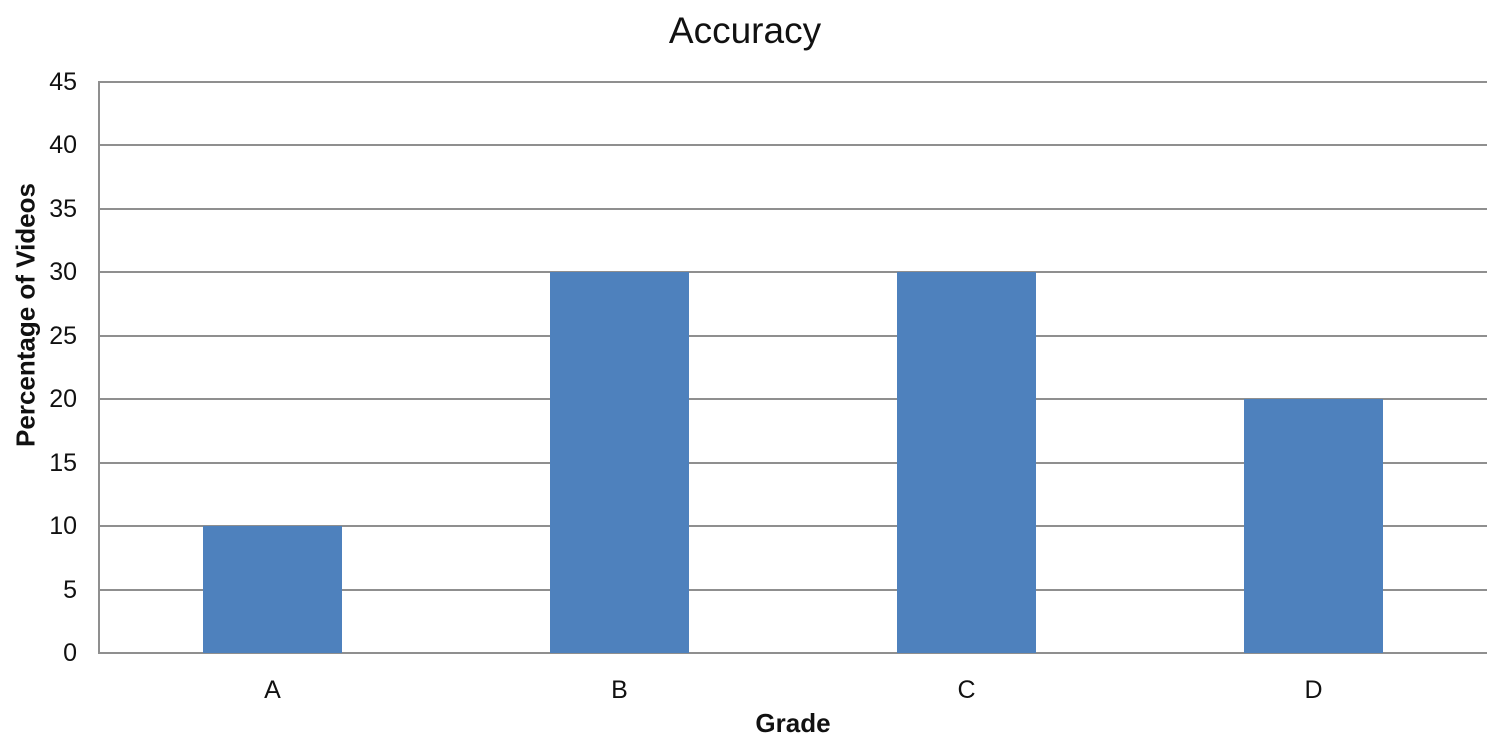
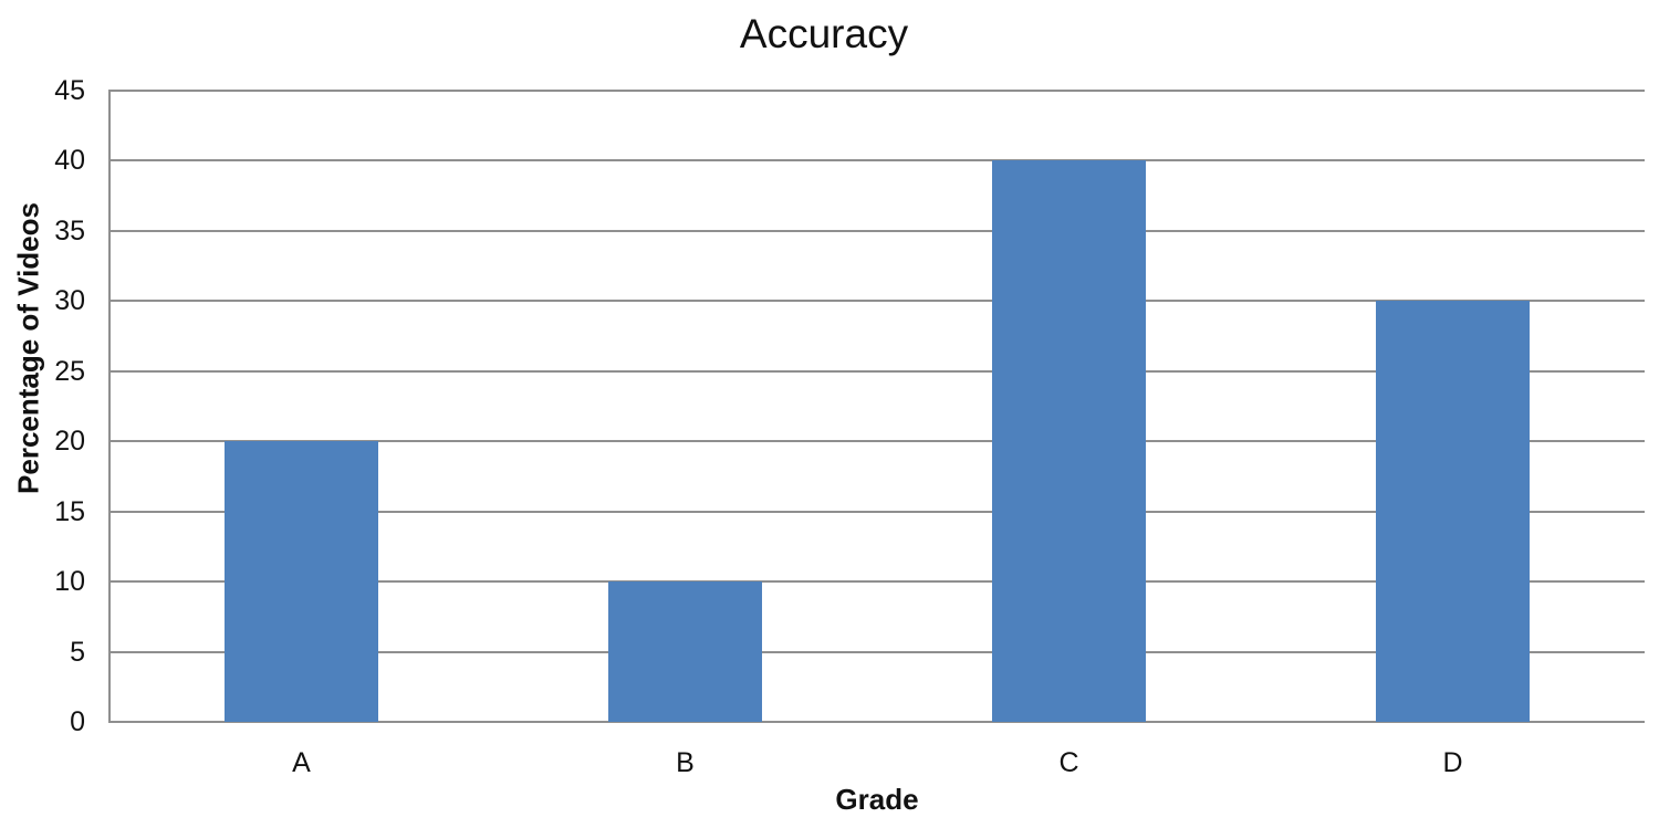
A: 10 -> 20
B: 30 -> 10
C: 30 -> 40
D: 20 -> 30
